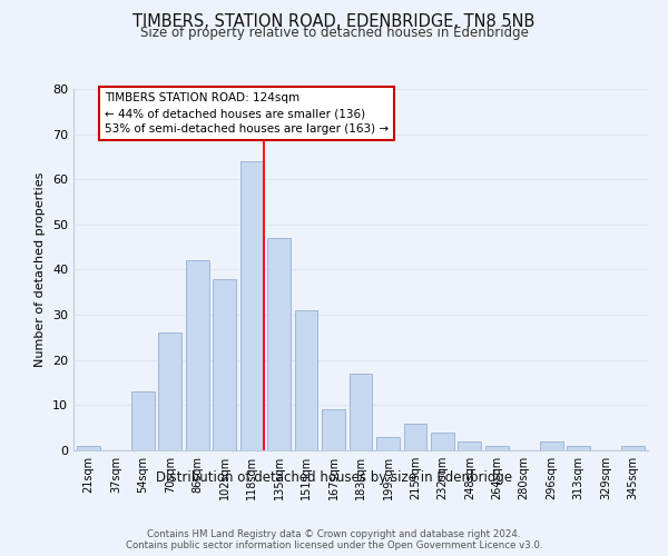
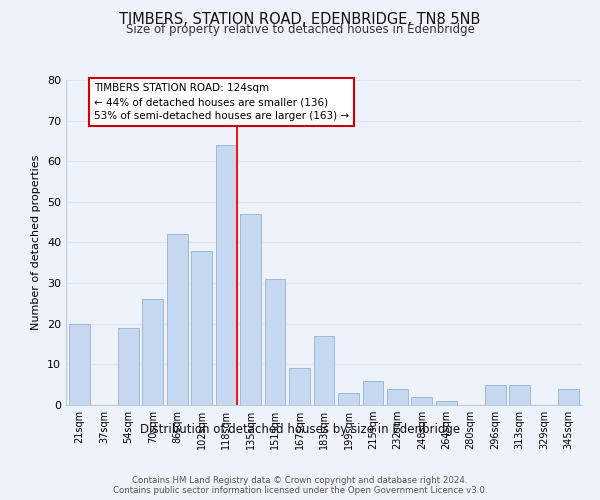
21sqm: 1 -> 20
54sqm: 13 -> 19
296sqm: 2 -> 5
313sqm: 1 -> 5
345sqm: 1 -> 4
